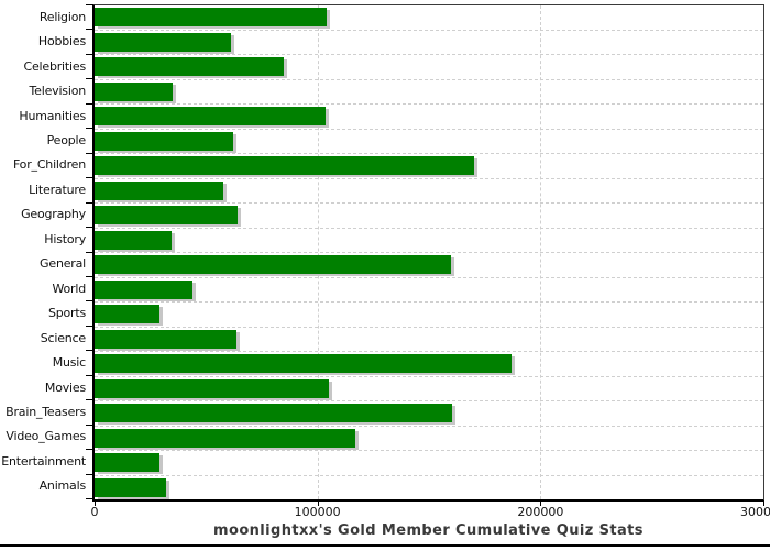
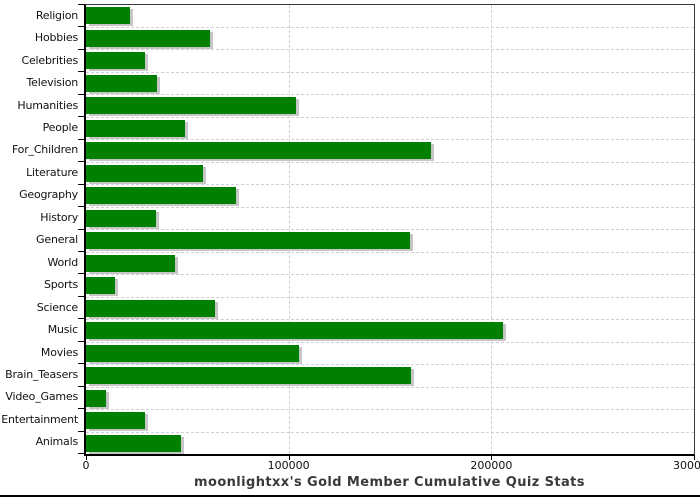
Religion: 104000 -> 22000
Celebrities: 85000 -> 29000
People: 62000 -> 49000
Geography: 64000 -> 74000
Sports: 29000 -> 14000
Music: 187000 -> 206000
Video_Games: 117000 -> 10000
Animals: 32000 -> 47000
